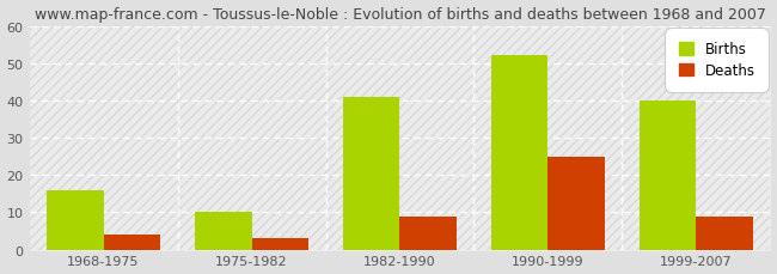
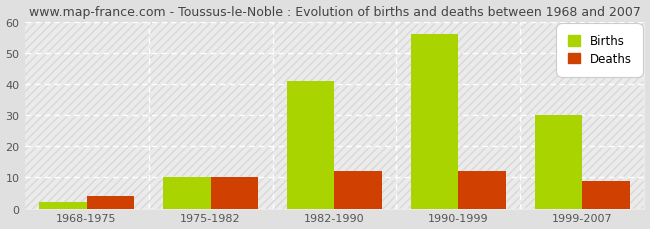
Births/1968-1975: 16 -> 2
Deaths/1975-1982: 3 -> 10
Deaths/1982-1990: 9 -> 12
Births/1990-1999: 52 -> 56
Deaths/1990-1999: 25 -> 12
Births/1999-2007: 40 -> 30
